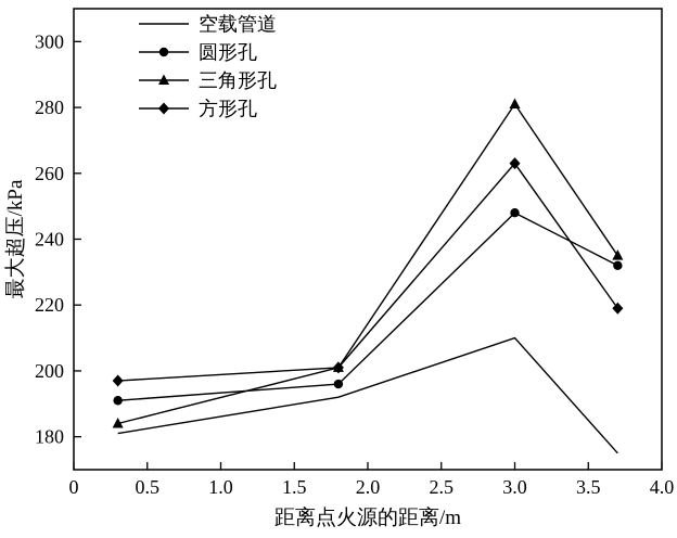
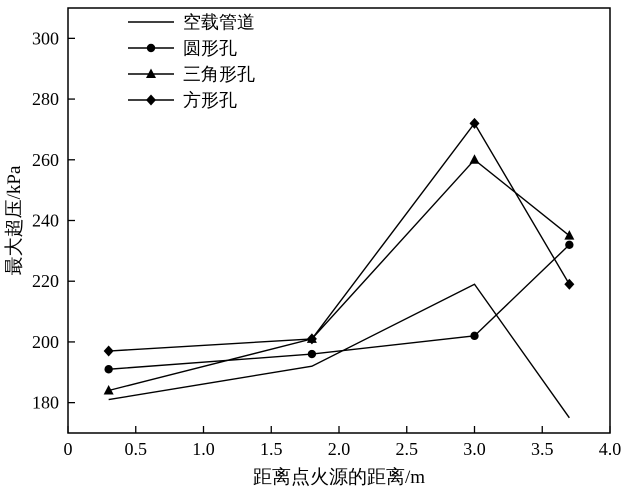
空载管道/3.0: 210 -> 219
圆形孔/3.0: 248 -> 202
三角形孔/3.0: 281 -> 260
方形孔/3.0: 263 -> 272
